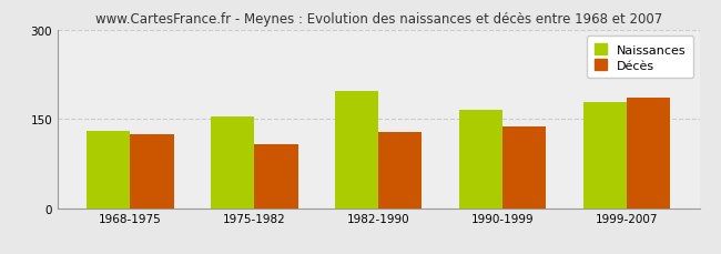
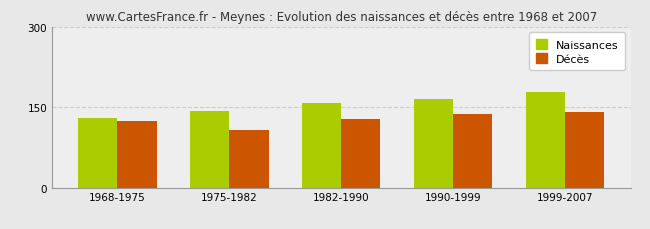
Naissances/1975-1982: 154 -> 143
Naissances/1982-1990: 196 -> 158
Décès/1999-2007: 186 -> 140
